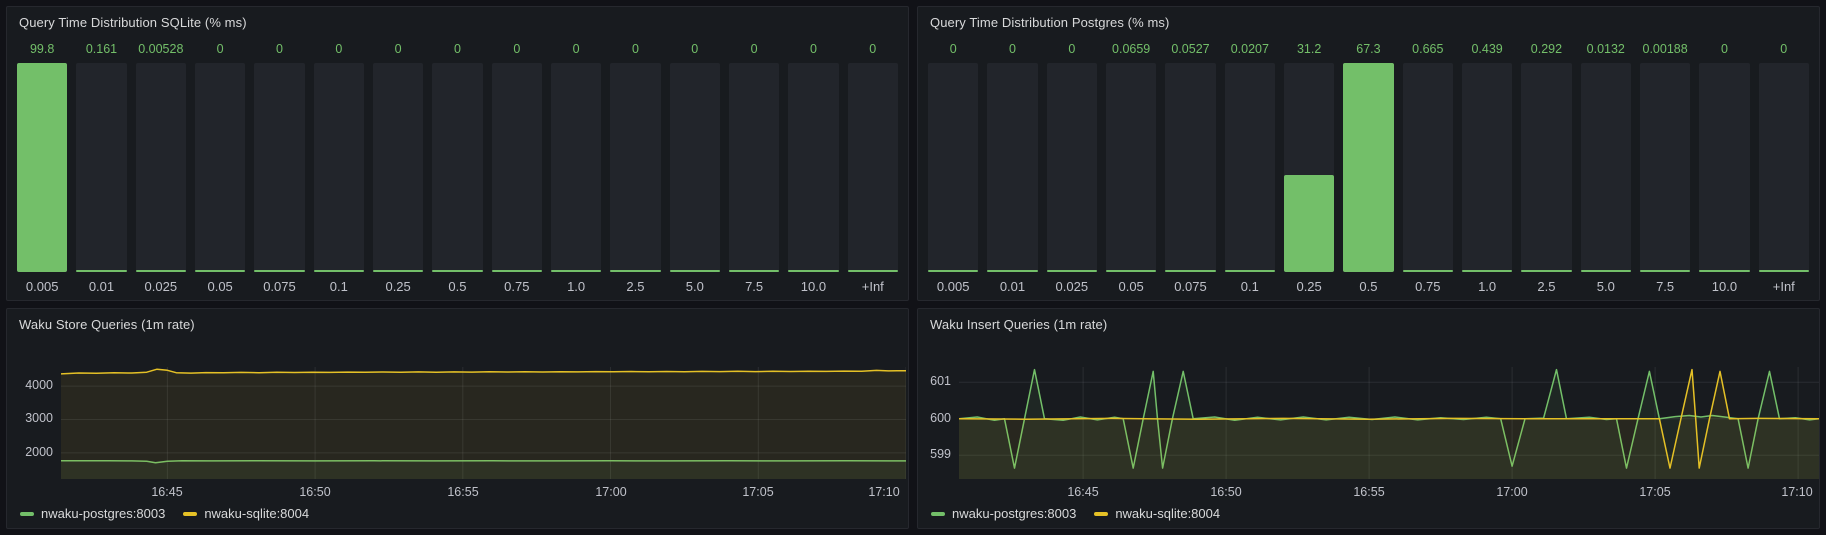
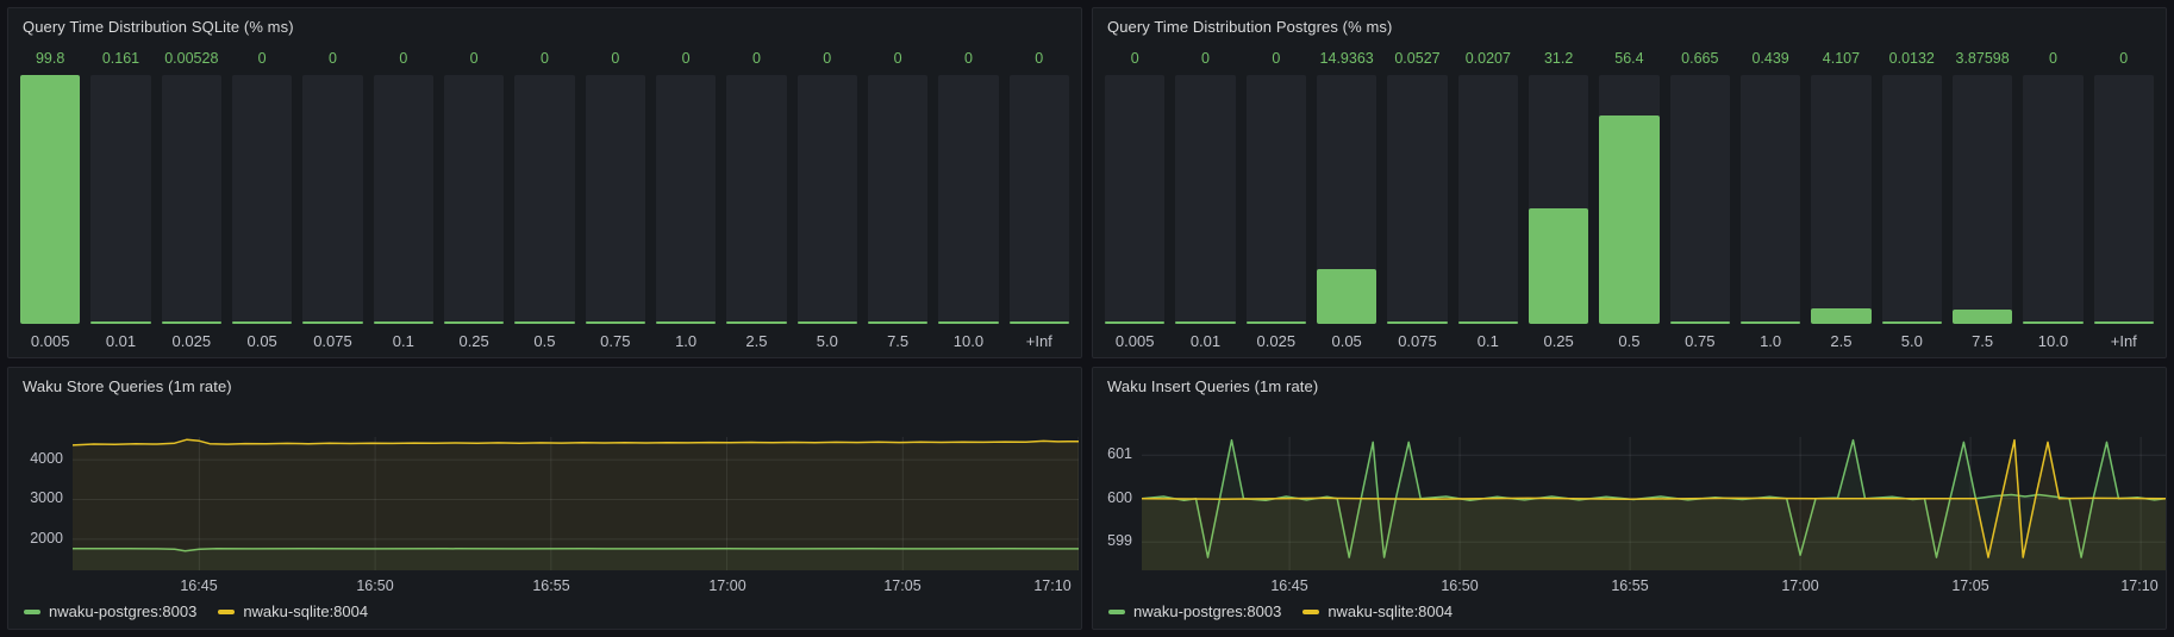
Query Time Distribution Postgres (% ms)/0.05: 0.0659 -> 14.9363
Query Time Distribution Postgres (% ms)/0.5: 67.3 -> 56.4
Query Time Distribution Postgres (% ms)/2.5: 0.292 -> 4.107
Query Time Distribution Postgres (% ms)/7.5: 0.00188 -> 3.87598
